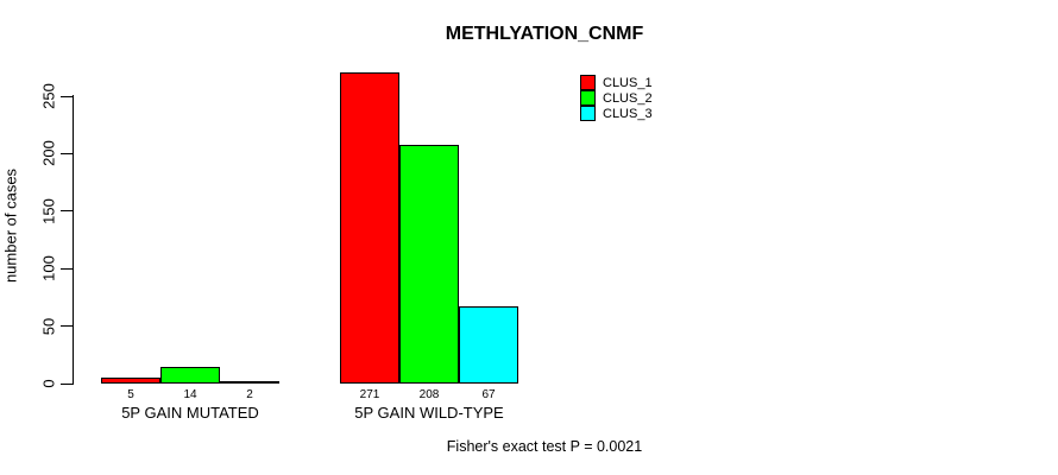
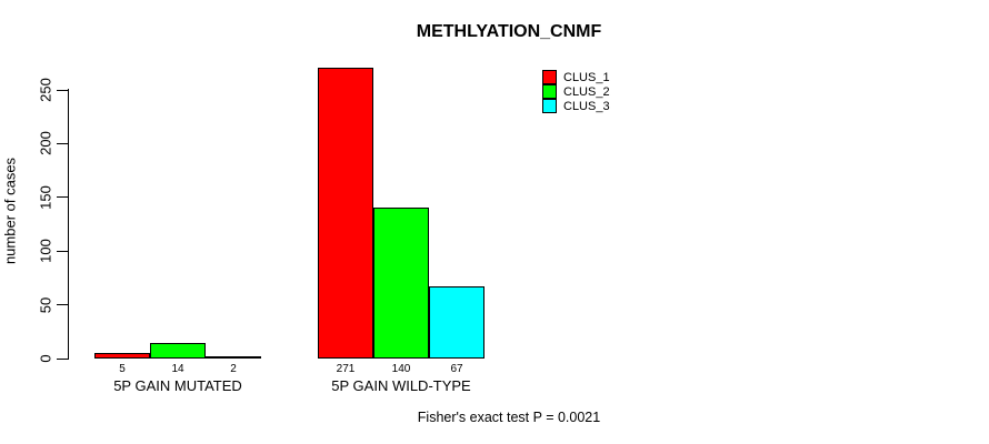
CLUS_2/5P GAIN WILD-TYPE: 208 -> 140
